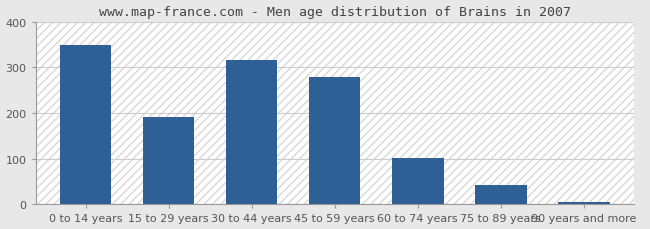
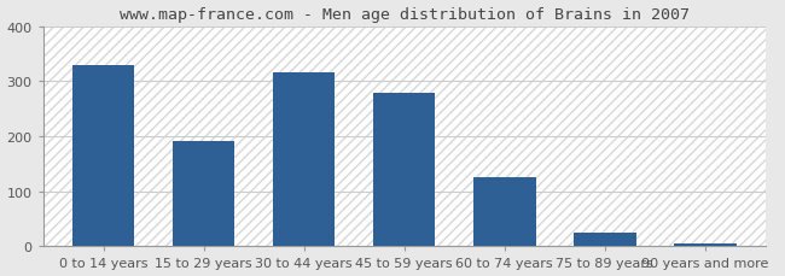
0 to 14 years: 348 -> 330
60 to 74 years: 102 -> 125
75 to 89 years: 42 -> 25
